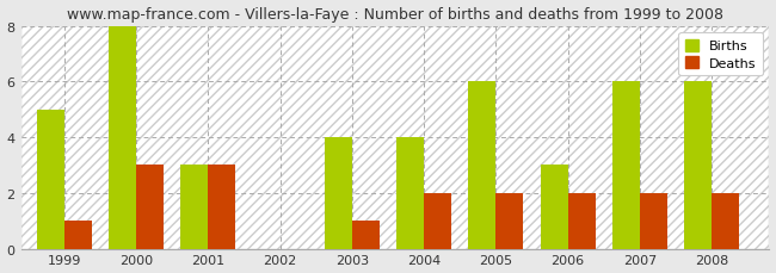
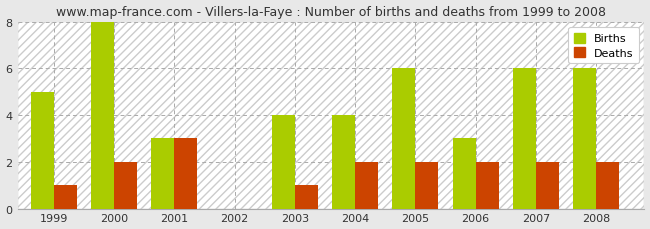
Deaths/2000: 3 -> 2
